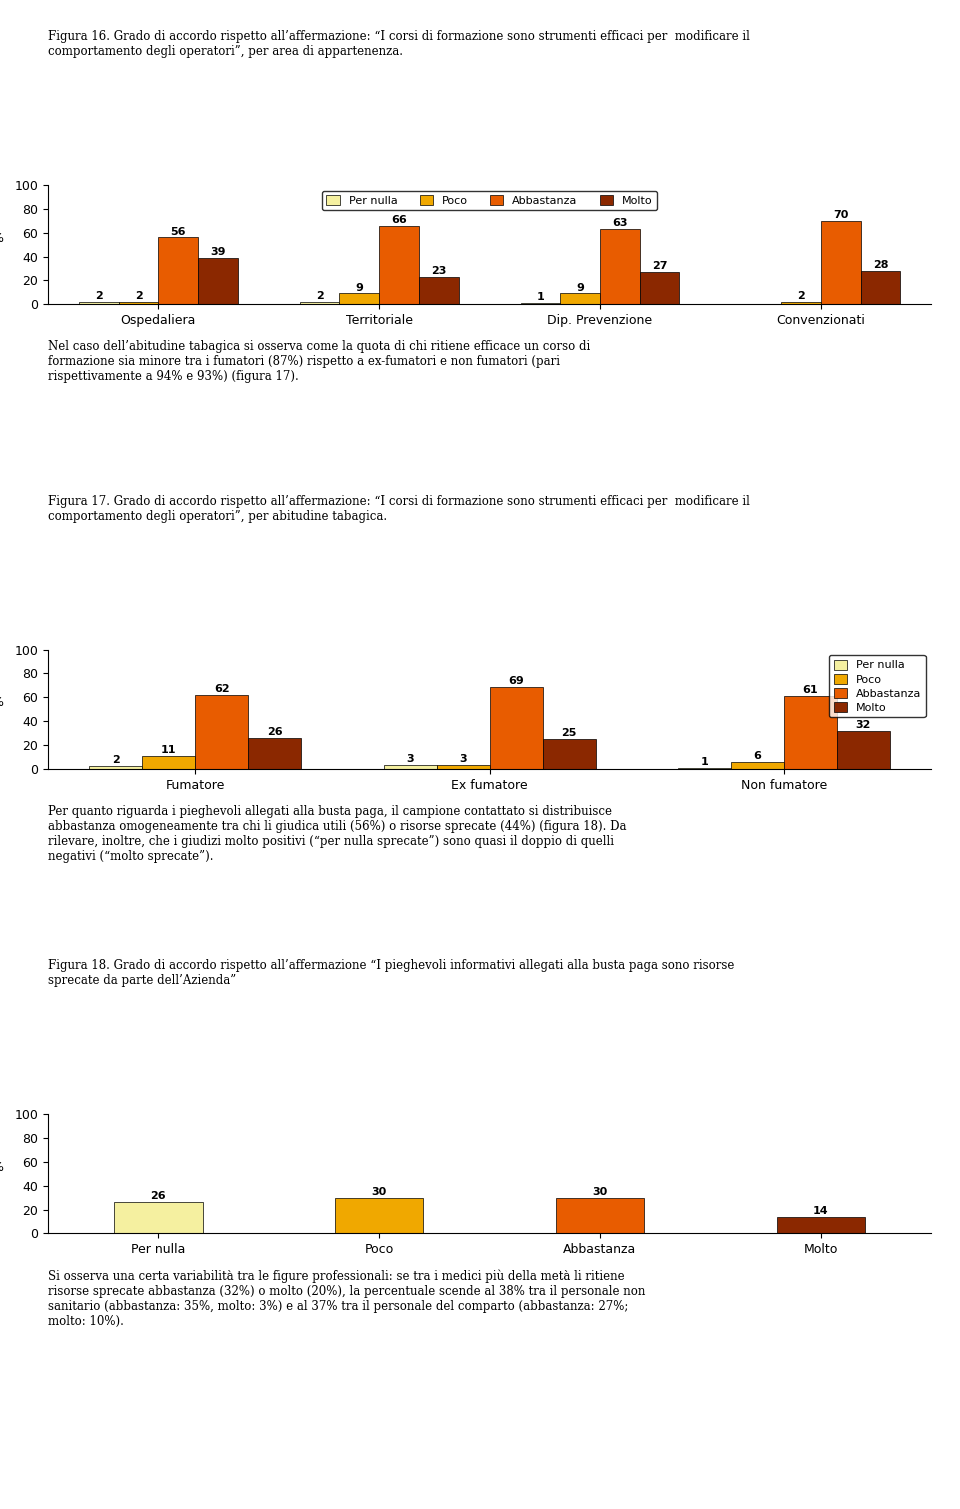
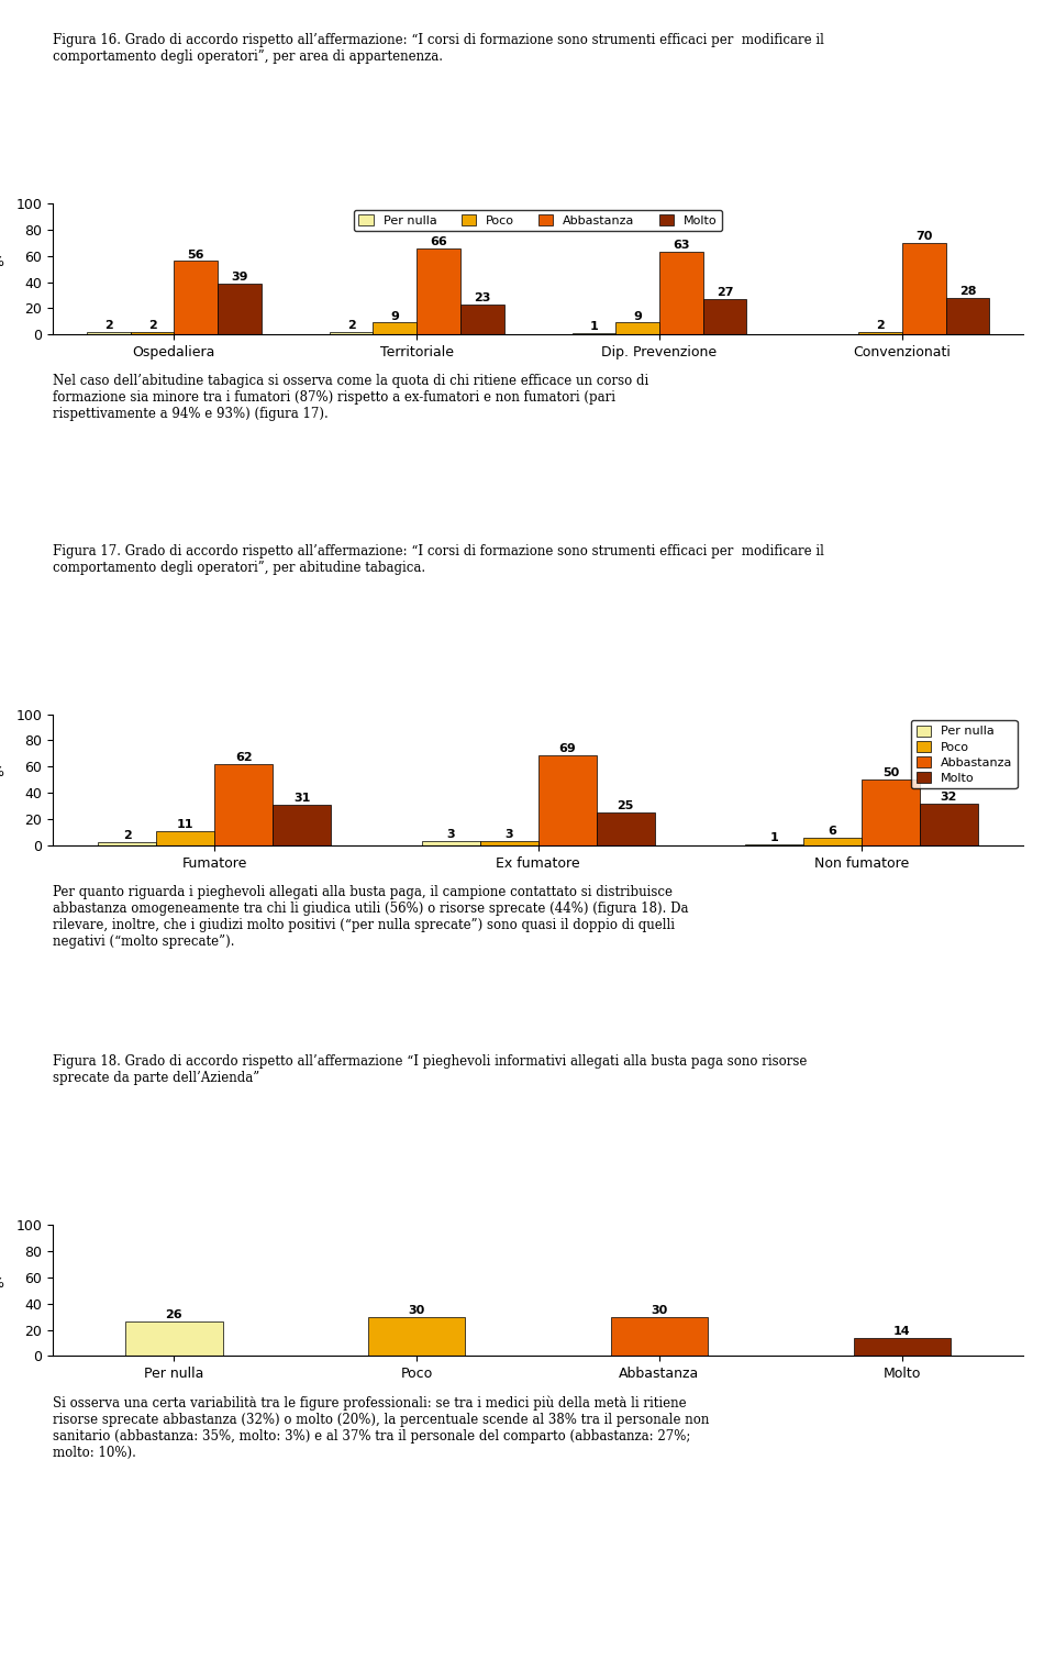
Molto/Fumatore: 26 -> 31
Abbastanza/Non fumatore: 61 -> 50
